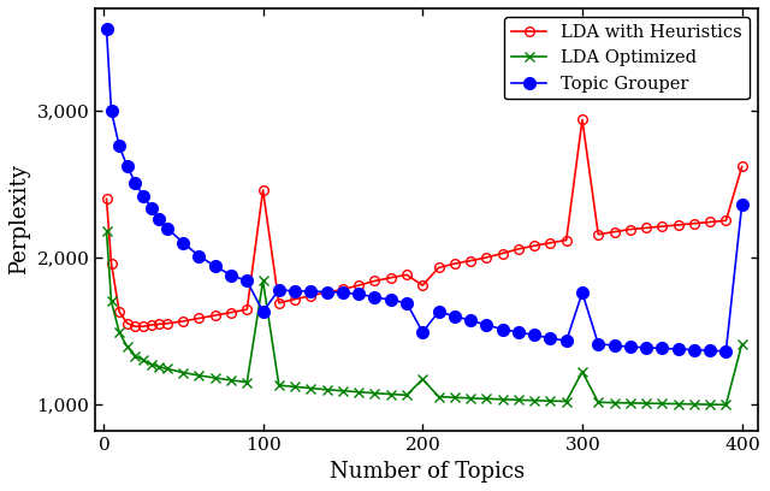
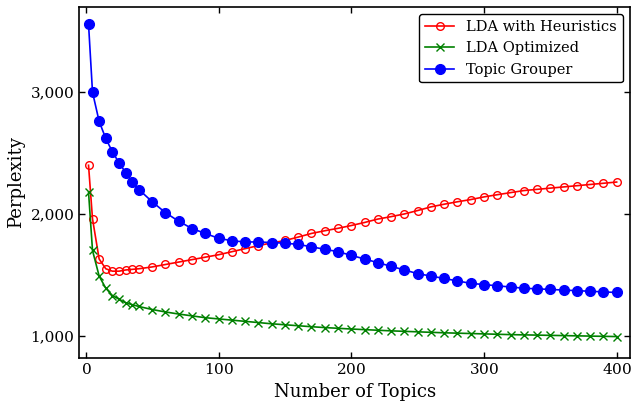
LDA with Heuristics/100: 2,460 -> 1,660
LDA Optimized/100: 1,840 -> 1,140
Topic Grouper/100: 1,630 -> 1,800
LDA with Heuristics/200: 1,810 -> 1,900
LDA Optimized/200: 1,170 -> 1,060
Topic Grouper/200: 1,490 -> 1,660
LDA with Heuristics/300: 2,940 -> 2,140
LDA Optimized/300: 1,220 -> 1,020
Topic Grouper/300: 1,760 -> 1,420
LDA with Heuristics/400: 2,620 -> 2,260
LDA Optimized/400: 1,410 -> 990
Topic Grouper/400: 2,360 -> 1,360
